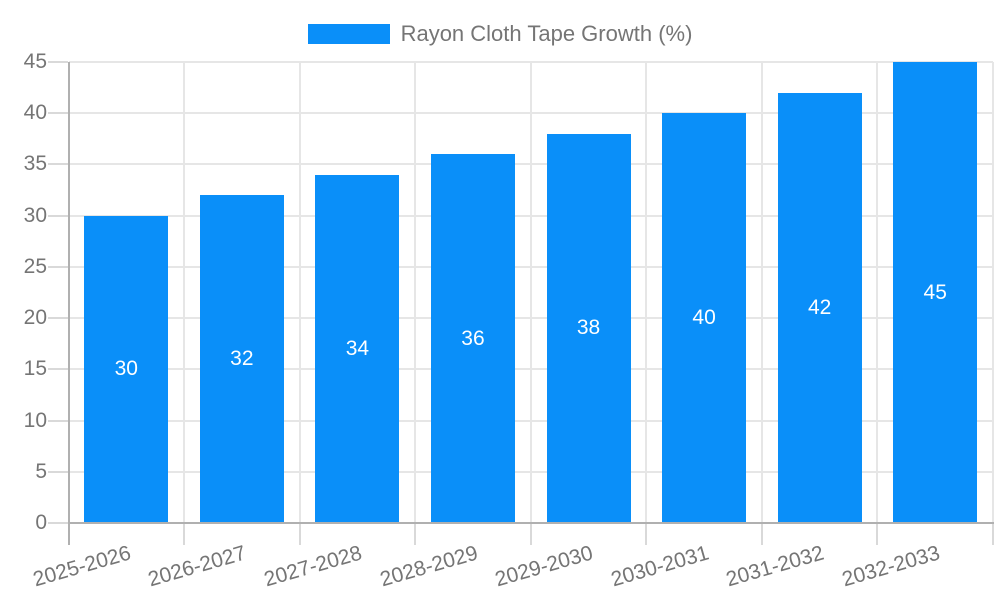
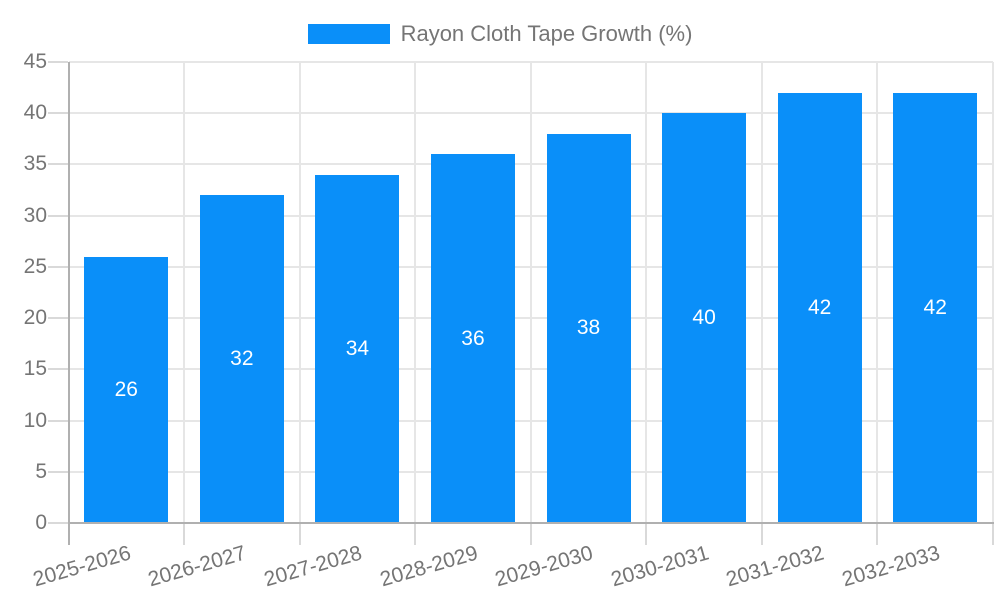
2025-2026: 30 -> 26
2032-2033: 45 -> 42
